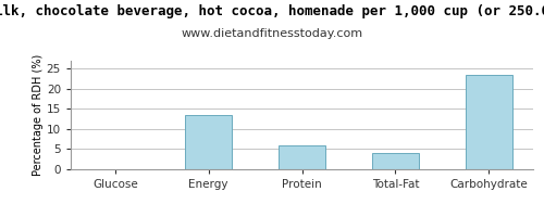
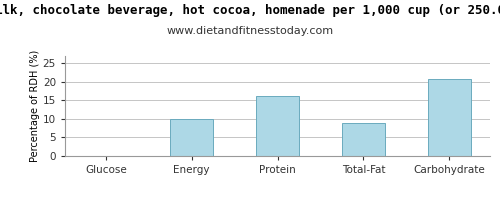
Energy: 13.5 -> 10.0
Protein: 6.0 -> 16.1
Total-Fat: 4.0 -> 9.0
Carbohydrate: 23.5 -> 20.8
